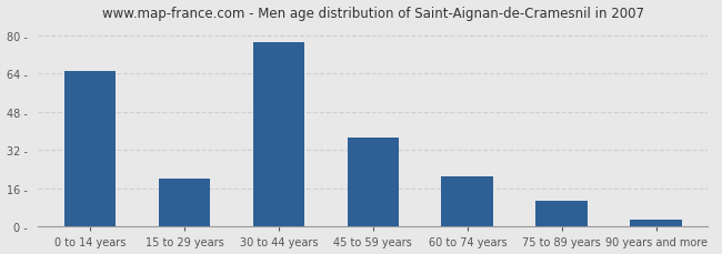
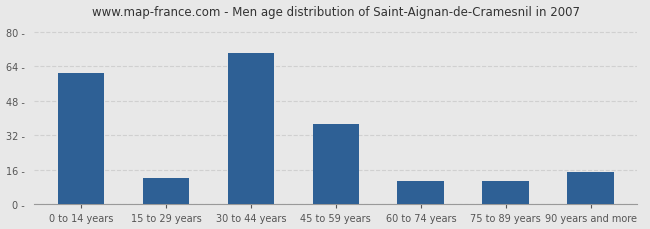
0 to 14 years: 65 - -> 61 -
15 to 29 years: 20 - -> 12 -
30 to 44 years: 77 - -> 70 -
60 to 74 years: 21 - -> 11 -
90 years and more: 3 - -> 15 -
